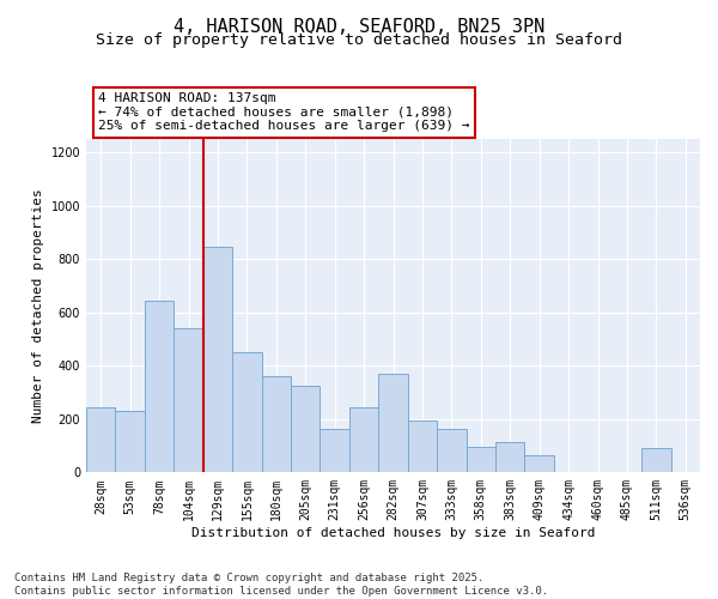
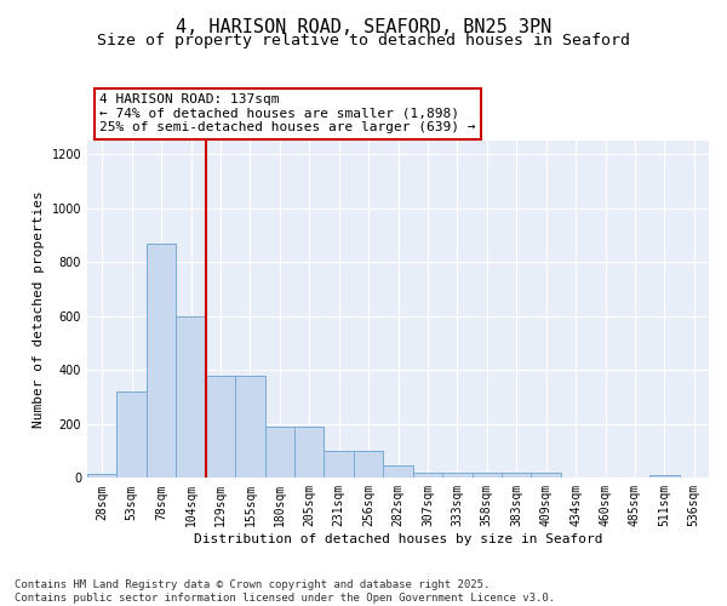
28sqm: 245 -> 15
53sqm: 230 -> 320
78sqm: 645 -> 870
104sqm: 540 -> 600
129sqm: 845 -> 380
155sqm: 450 -> 380
180sqm: 360 -> 190
205sqm: 325 -> 190
231sqm: 165 -> 100
256sqm: 245 -> 100
282sqm: 370 -> 45
307sqm: 195 -> 20
333sqm: 165 -> 20
358sqm: 95 -> 20
383sqm: 115 -> 18
409sqm: 65 -> 18
511sqm: 90 -> 10
